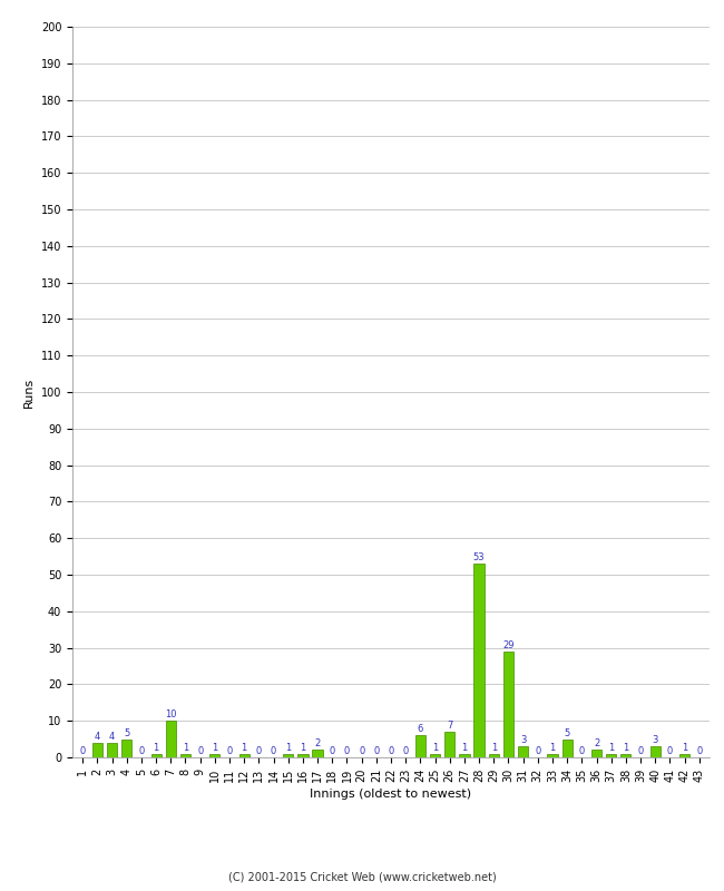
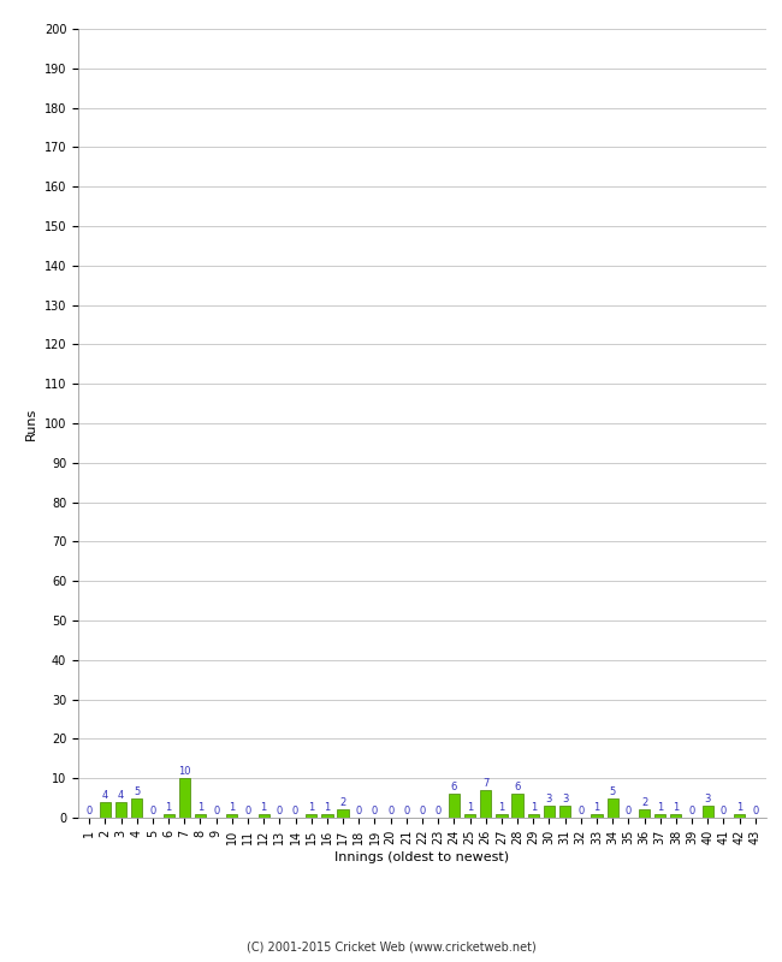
28: 53 -> 6
30: 29 -> 3
